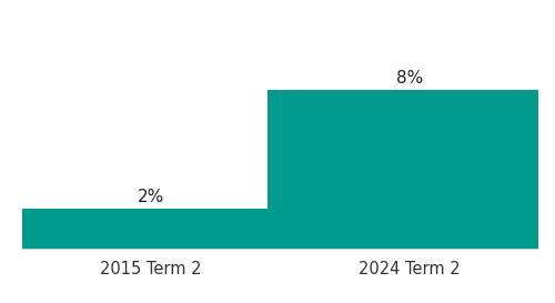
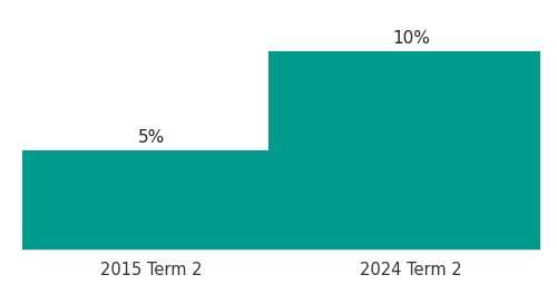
2015 Term 2: 2% -> 5%
2024 Term 2: 8% -> 10%
